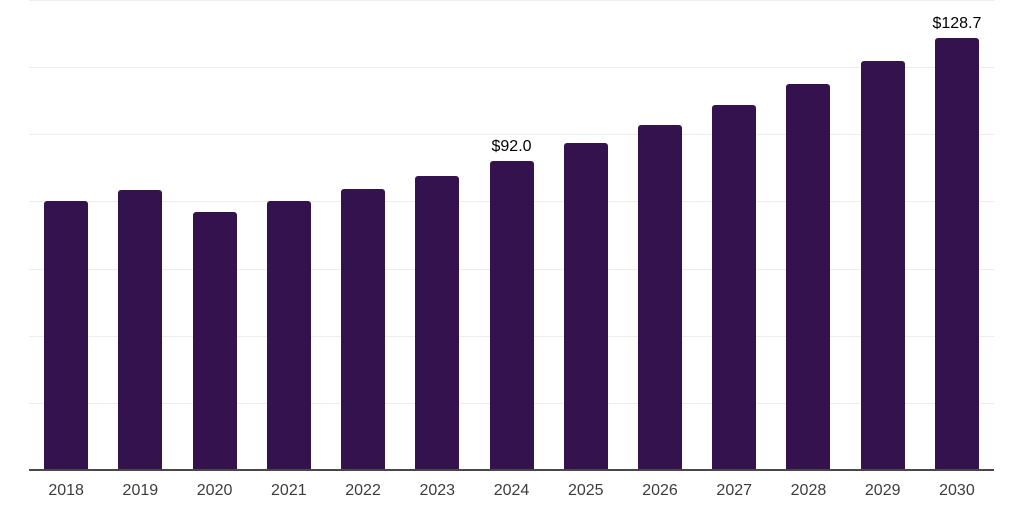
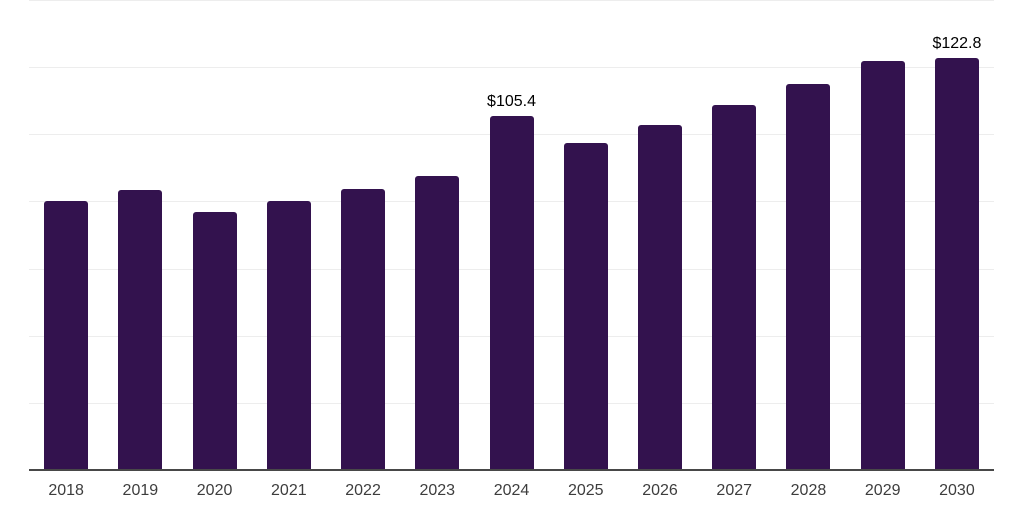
2024: $92.0 -> $105.4
2030: $128.7 -> $122.8
